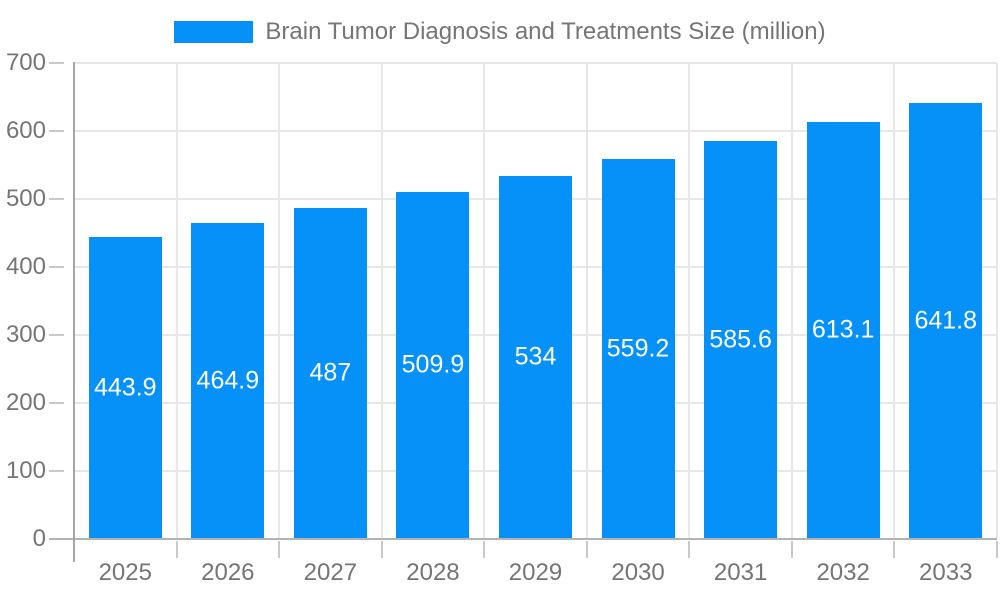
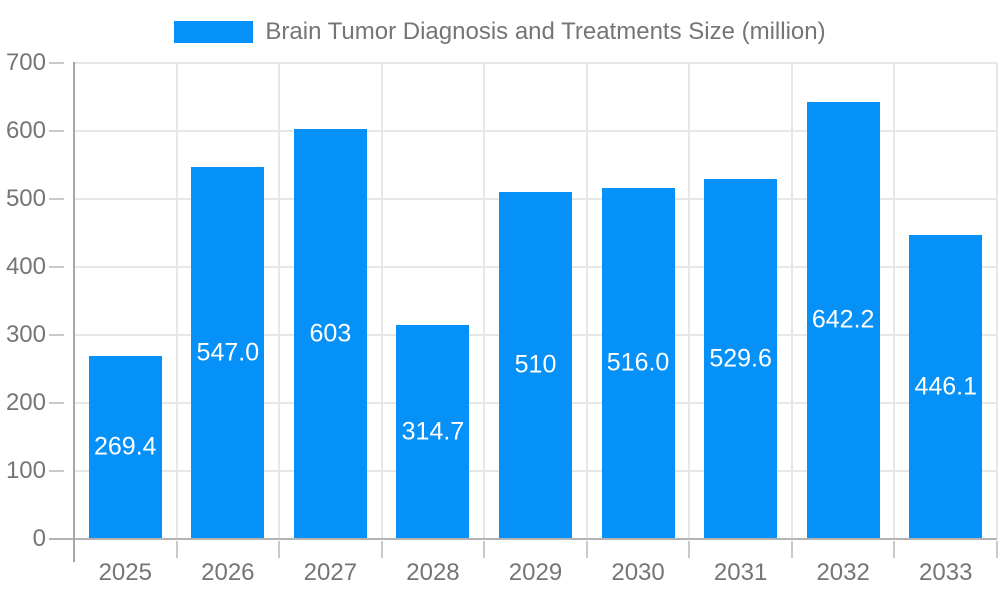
2025: 443.9 -> 269.4
2026: 464.9 -> 547.0
2027: 487 -> 603
2028: 509.9 -> 314.7
2029: 534 -> 510
2030: 559.2 -> 516.0
2031: 585.6 -> 529.6
2032: 613.1 -> 642.2
2033: 641.8 -> 446.1
